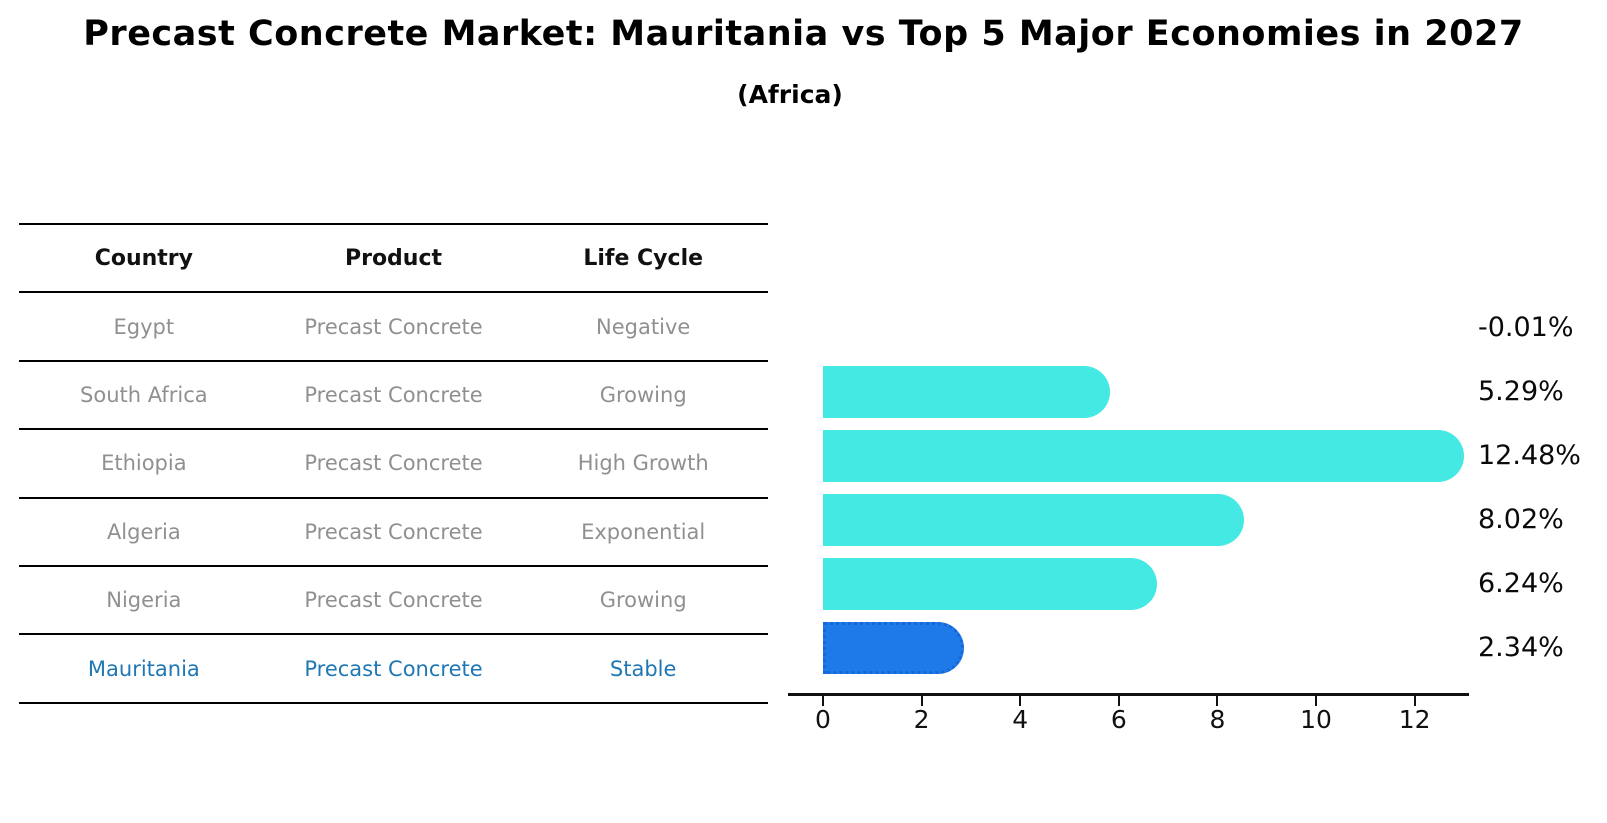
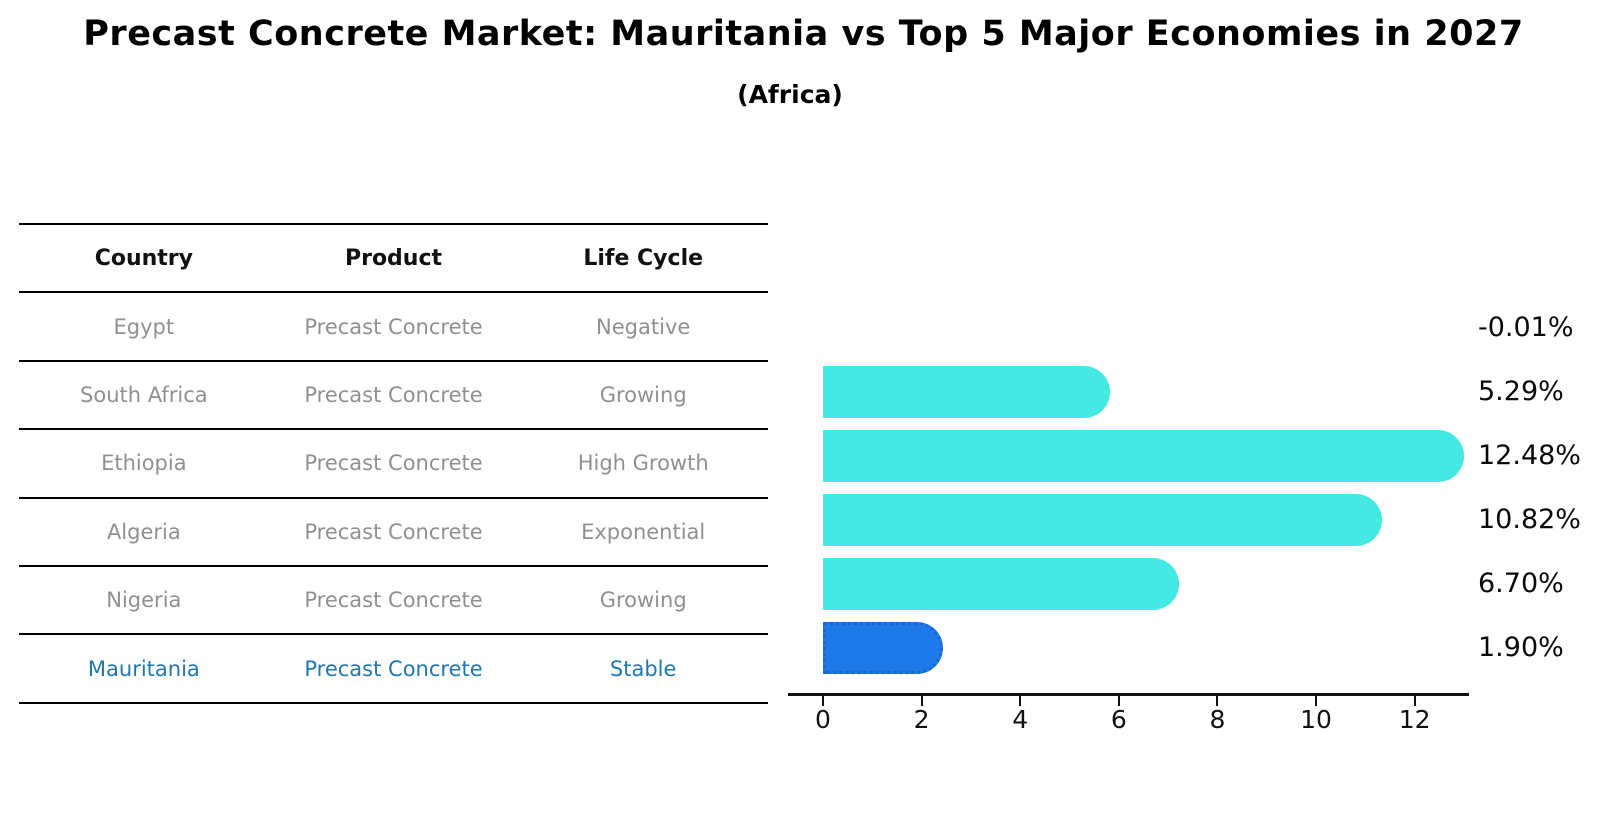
Algeria: 8.02% -> 10.82%
Nigeria: 6.24% -> 6.70%
Mauritania: 2.34% -> 1.90%
